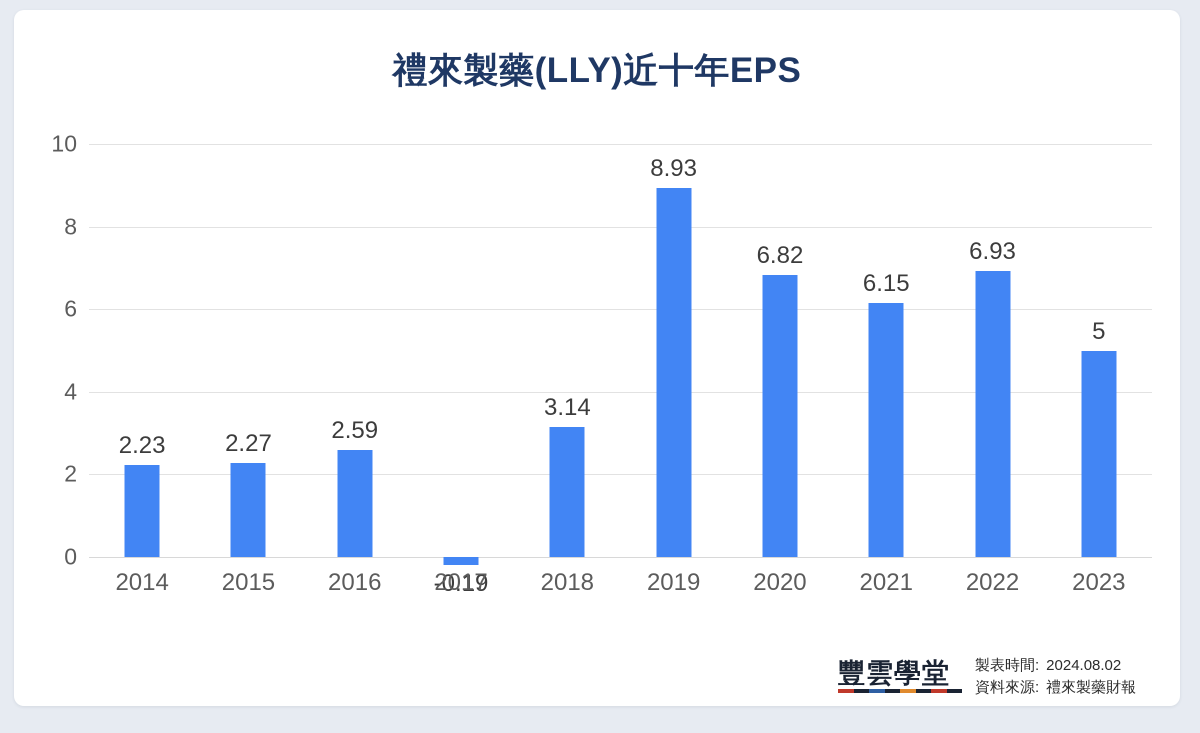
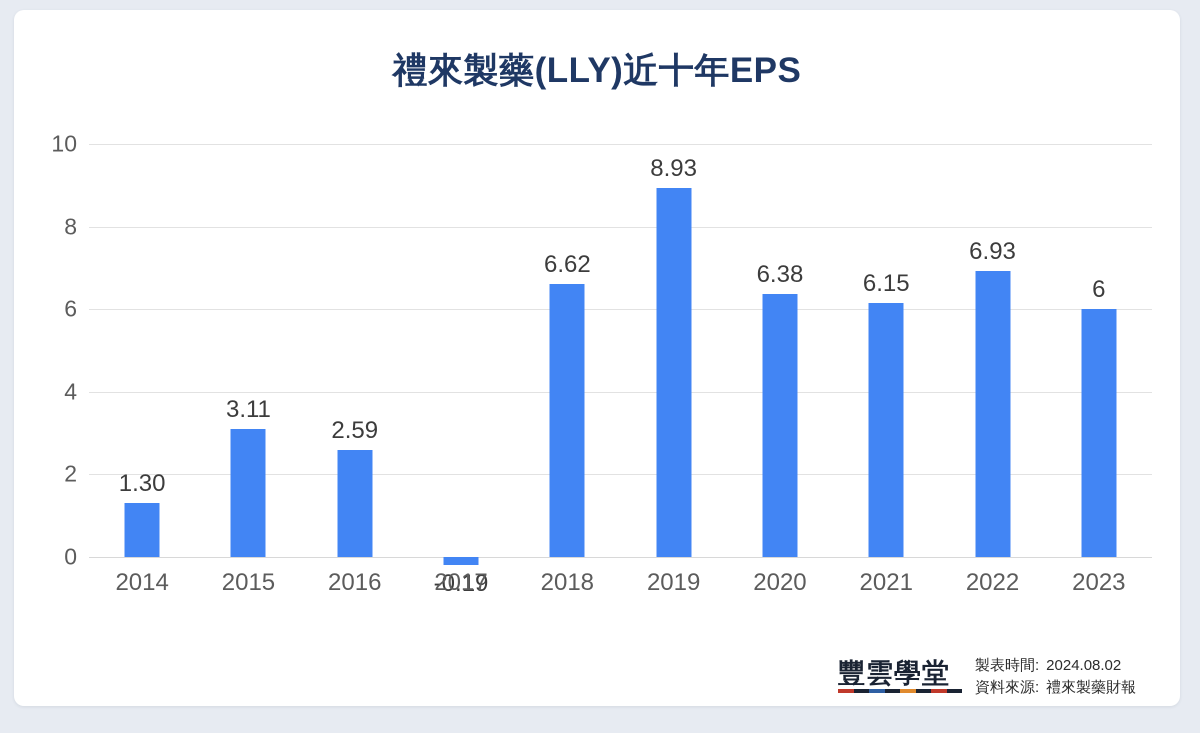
2014: 2.23 -> 1.30
2015: 2.27 -> 3.11
2018: 3.14 -> 6.62
2020: 6.82 -> 6.38
2023: 5 -> 6
